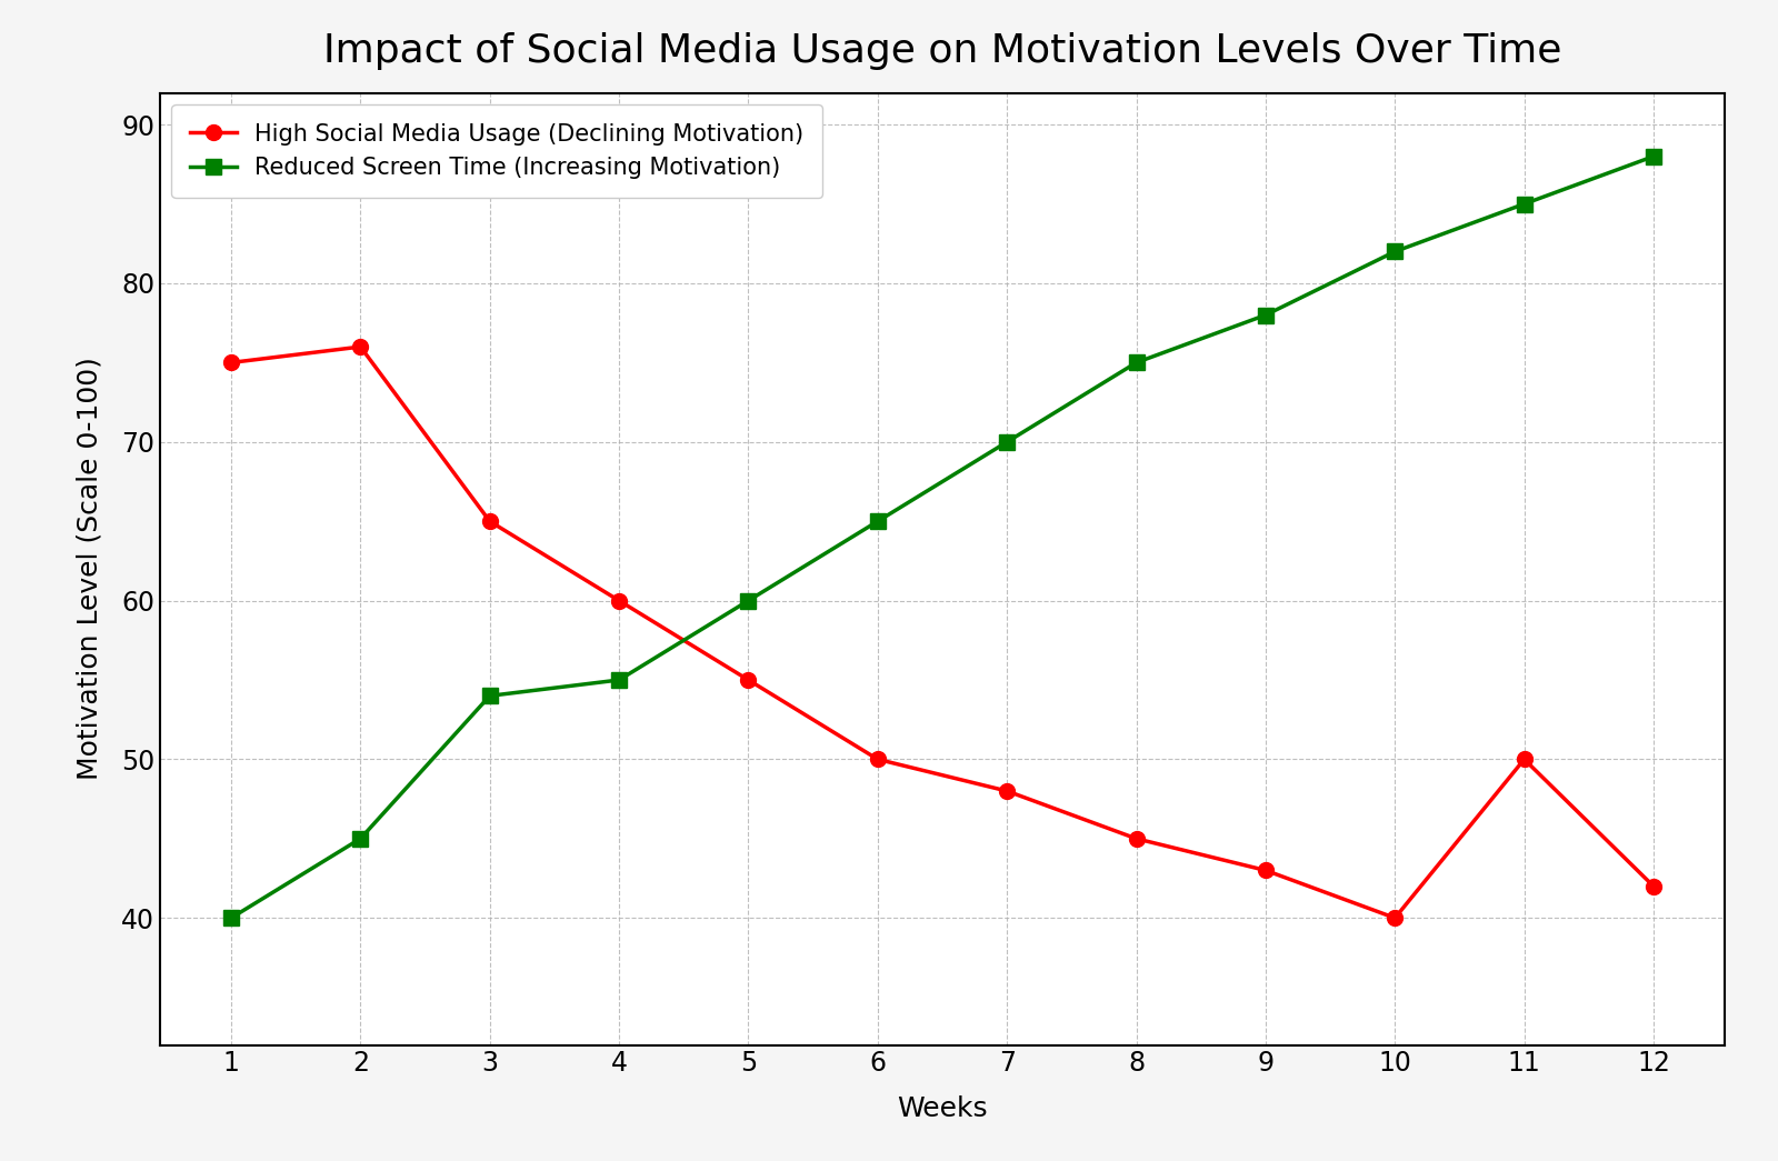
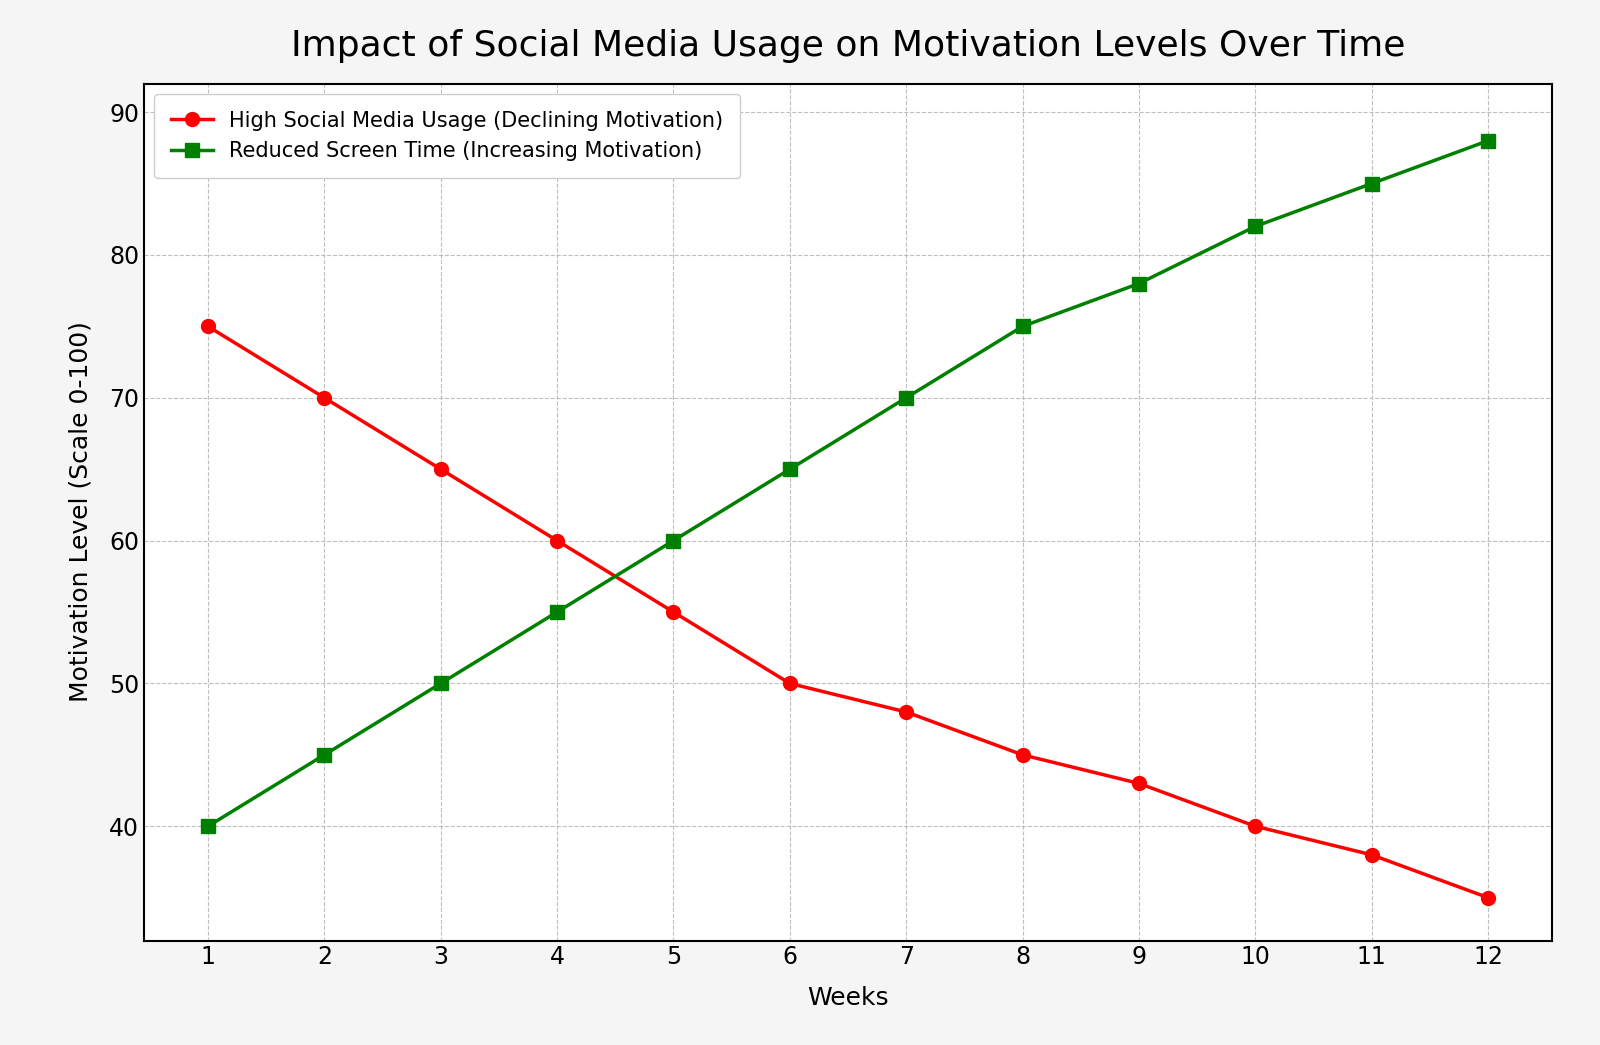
High Social Media Usage (Declining Motivation)/2: 76 -> 70
Reduced Screen Time (Increasing Motivation)/3: 54 -> 50
High Social Media Usage (Declining Motivation)/11: 50 -> 38
High Social Media Usage (Declining Motivation)/12: 42 -> 35
